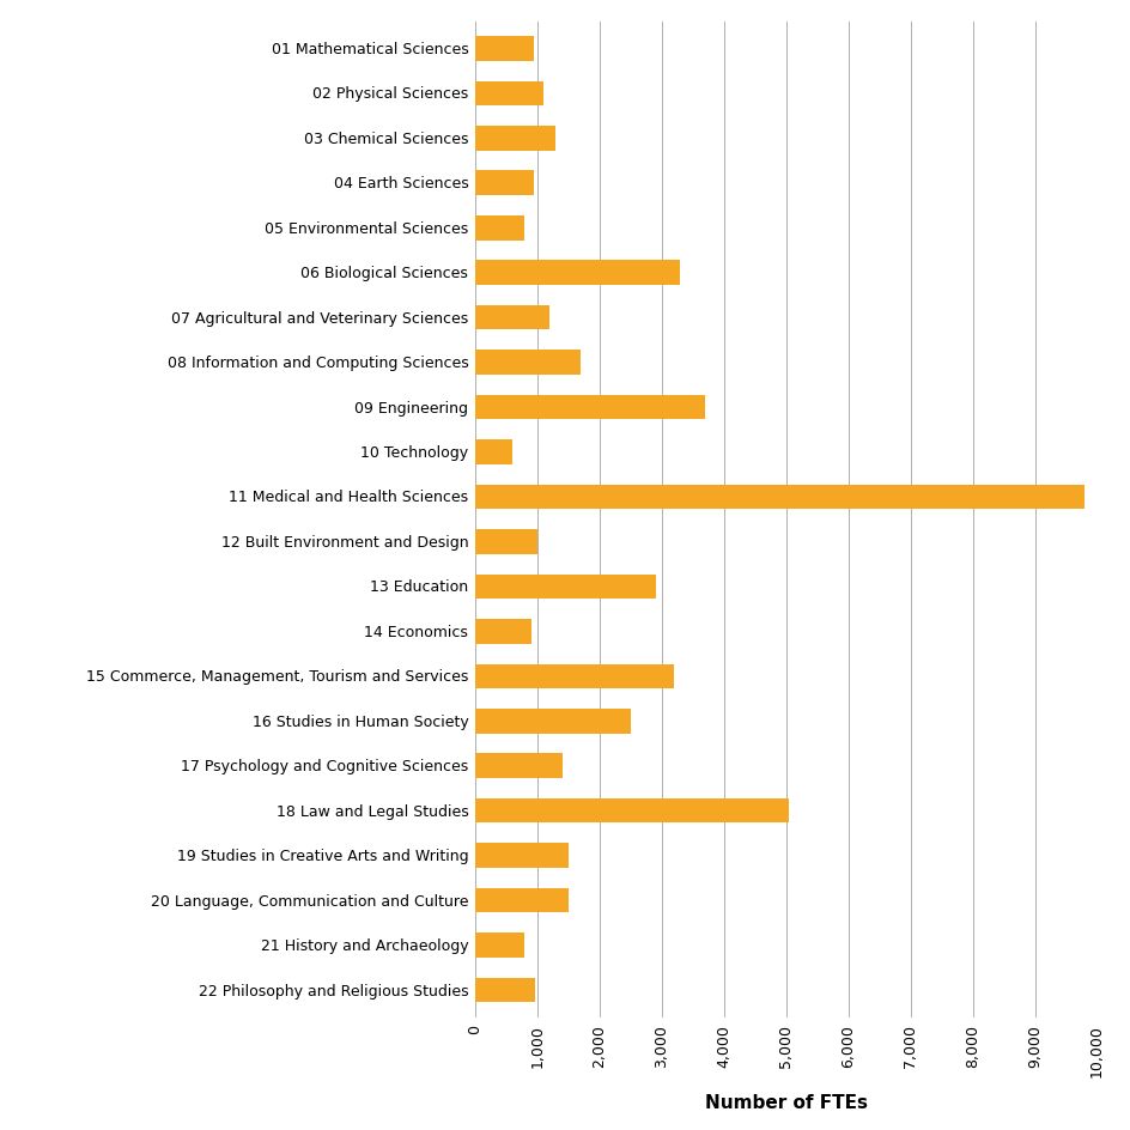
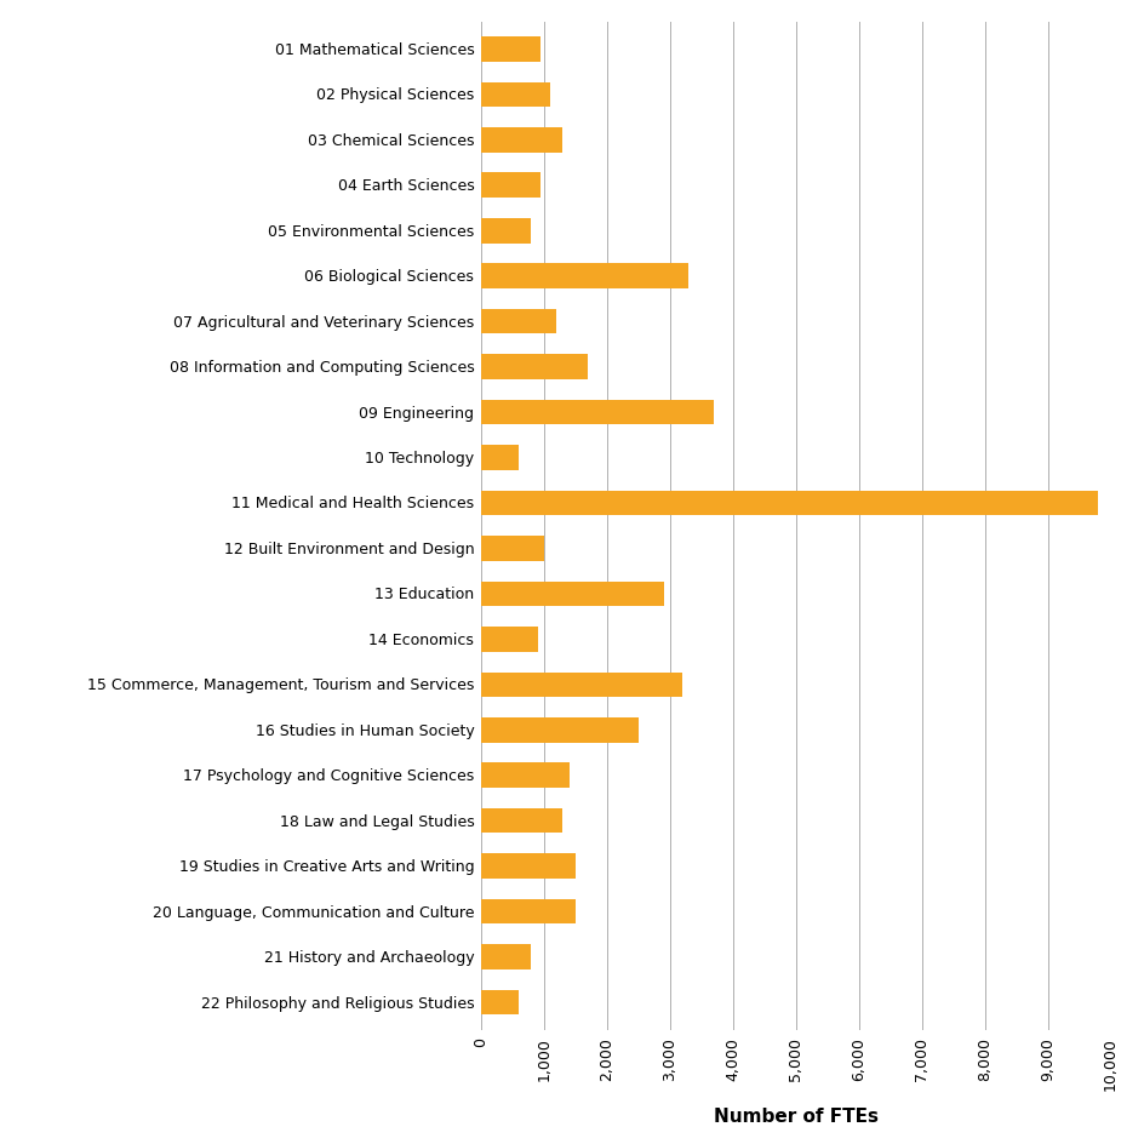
18 Law and Legal Studies: 5,040 -> 1,300
22 Philosophy and Religious Studies: 960 -> 600
